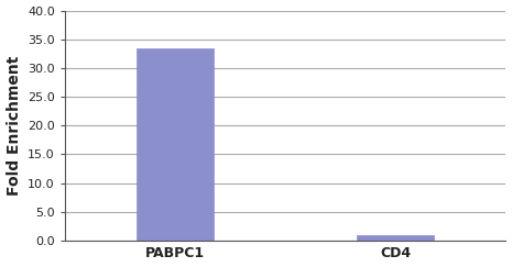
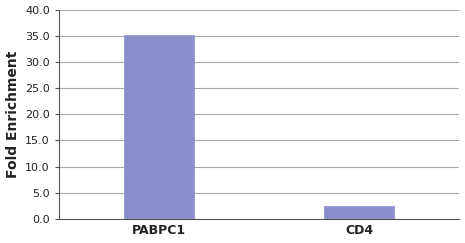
PABPC1: 33.5 -> 35.2
CD4: 1.0 -> 2.4
